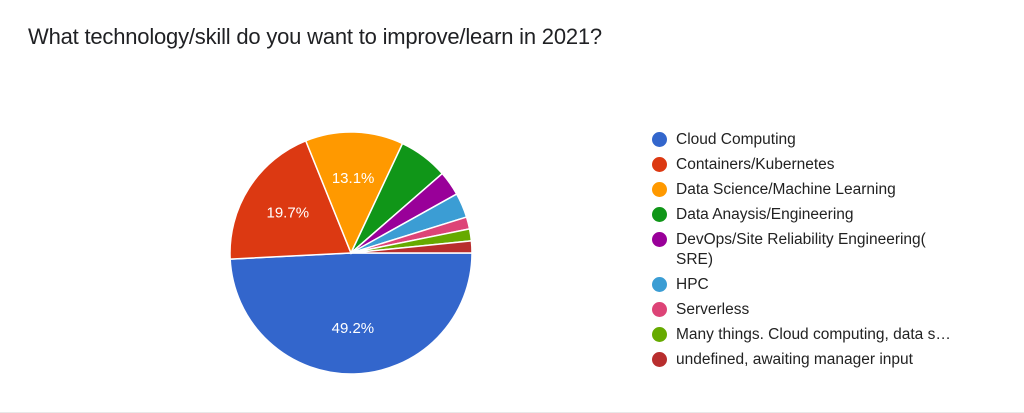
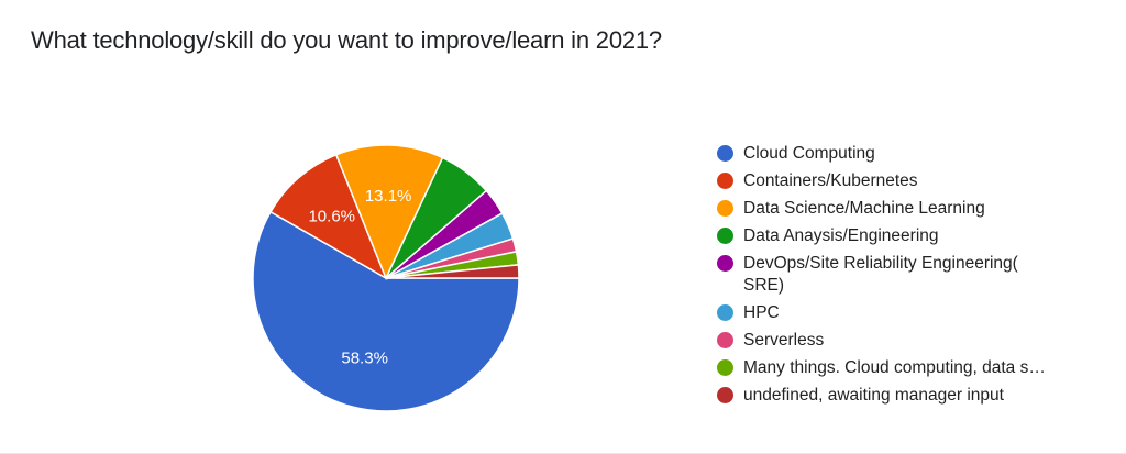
Cloud Computing: 49.2% -> 58.3%
Containers/Kubernetes: 19.7% -> 10.6%
